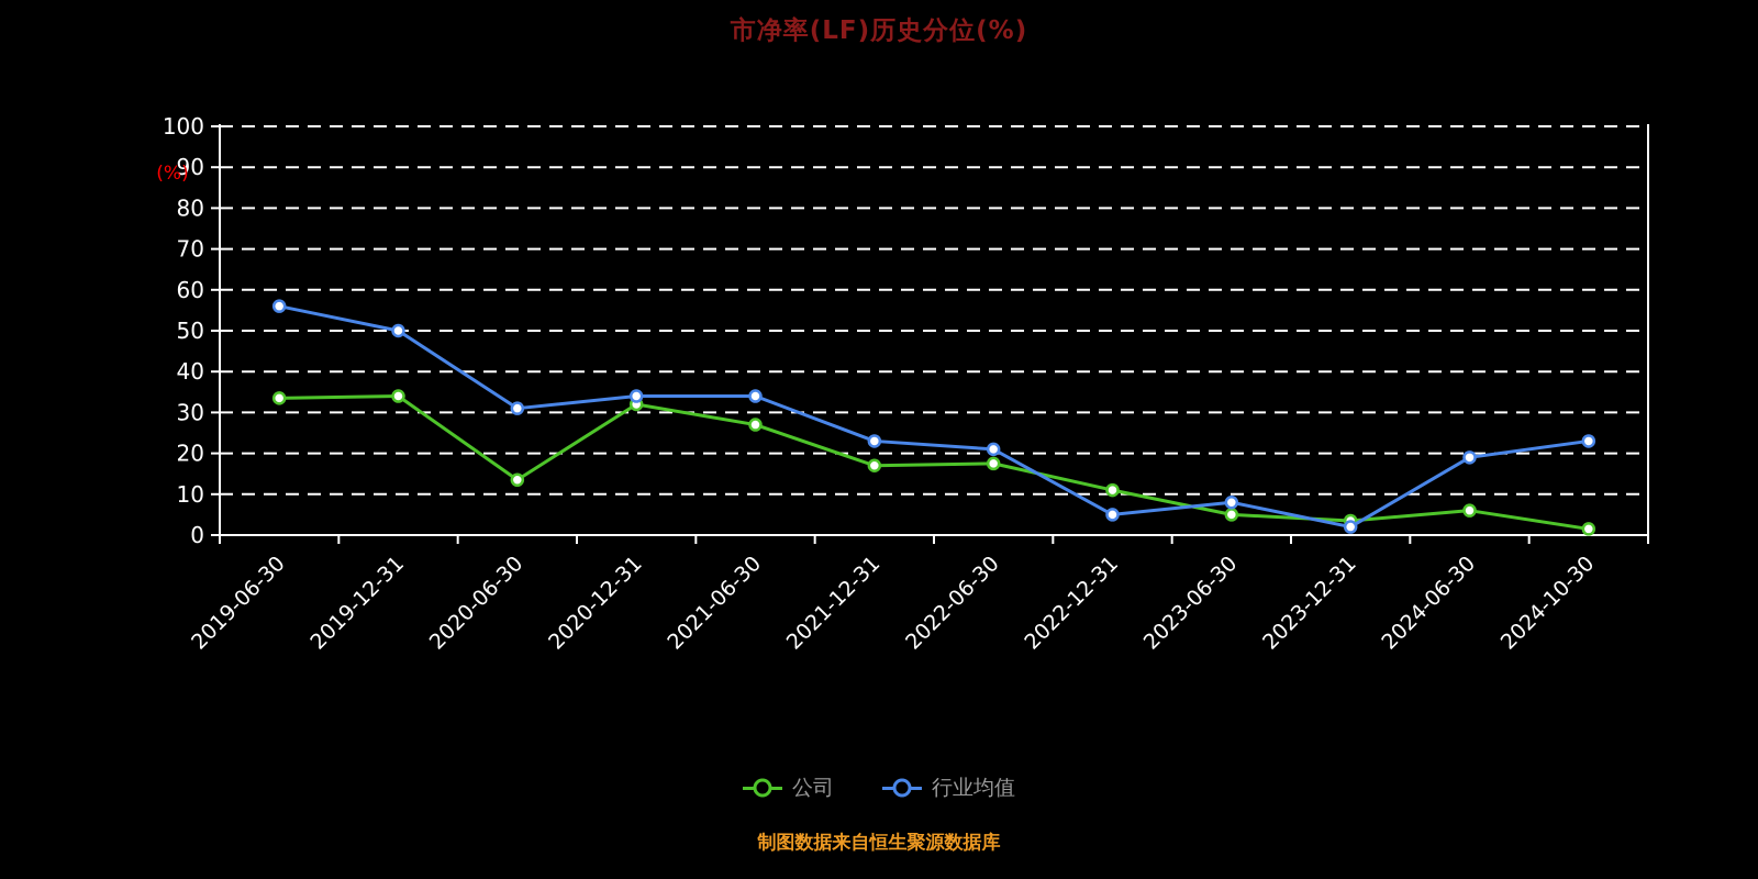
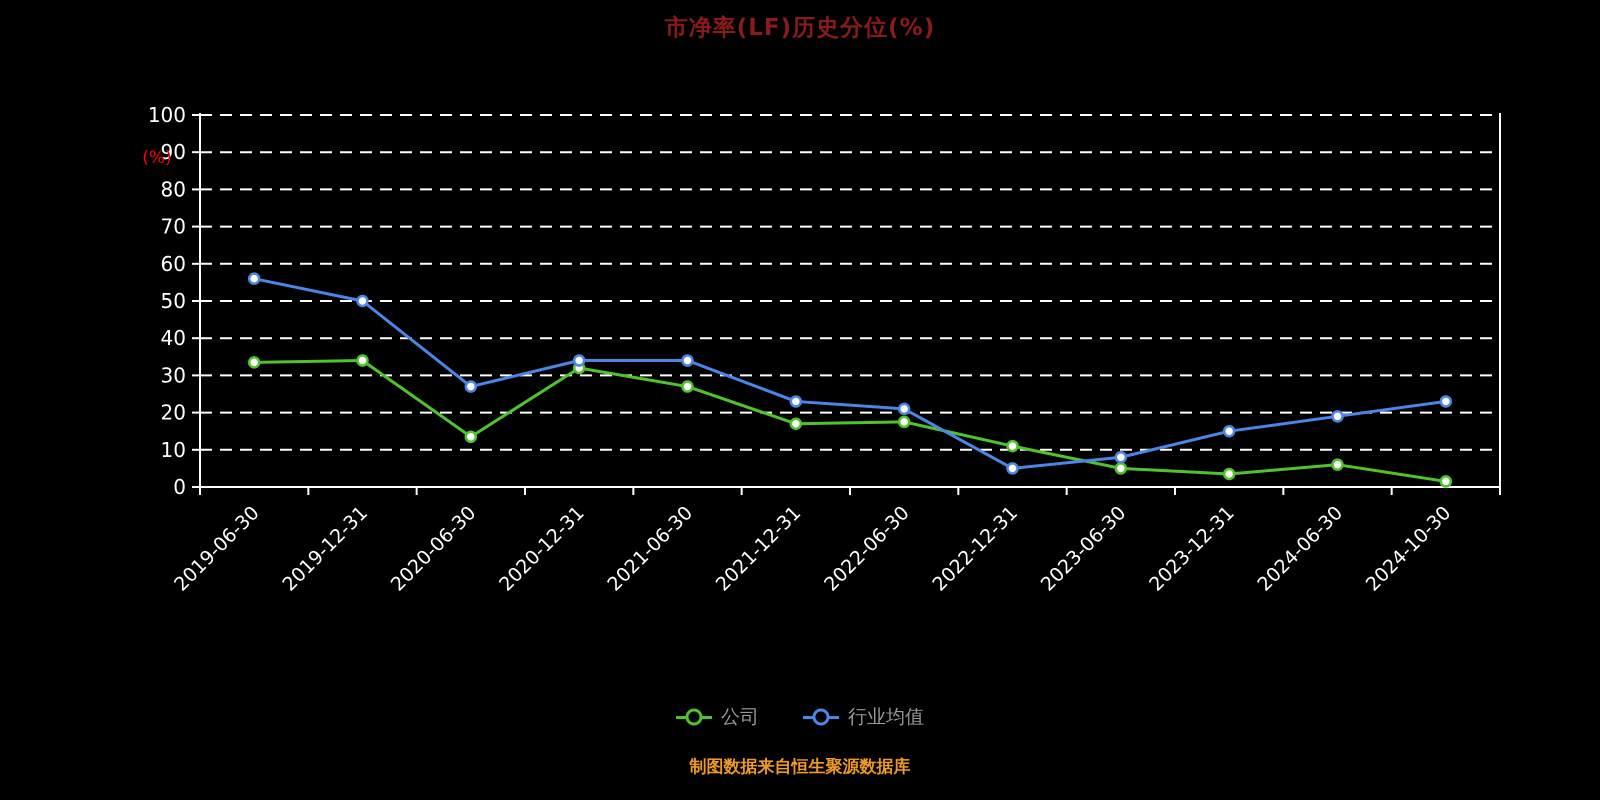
行业均值/2020-06-30: 31 -> 27
行业均值/2023-12-31: 2 -> 15
